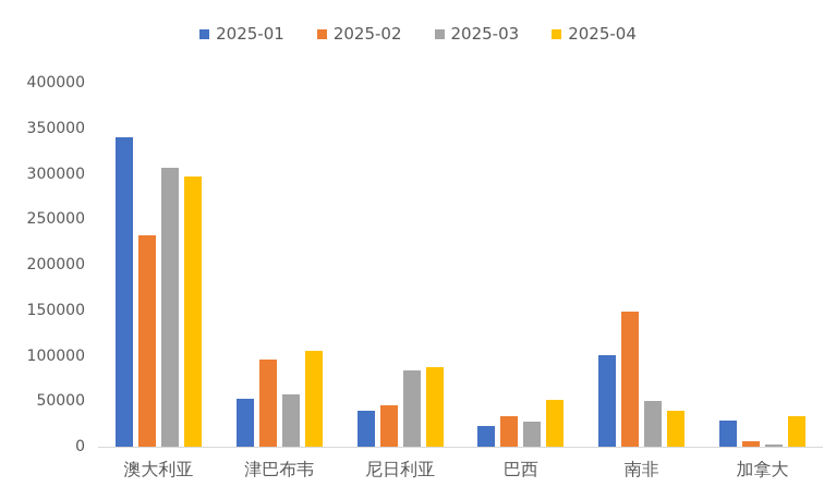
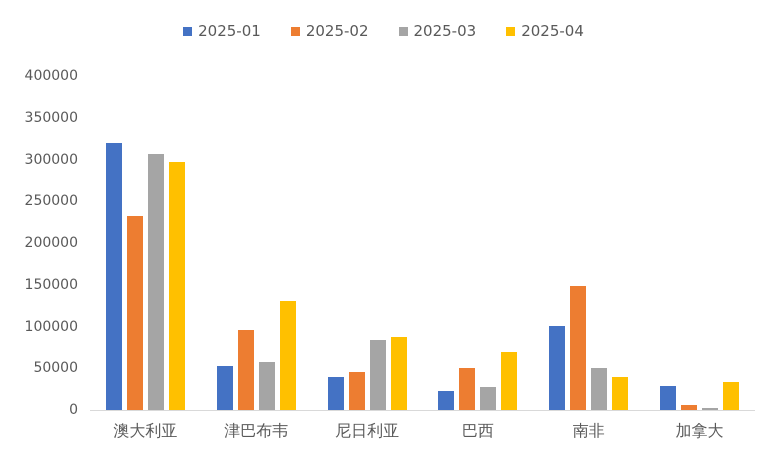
2025-01/澳大利亚: 340000 -> 320000
2025-04/津巴布韦: 100000 -> 130000
2025-02/巴西: 30000 -> 50000
2025-04/巴西: 50000 -> 70000
